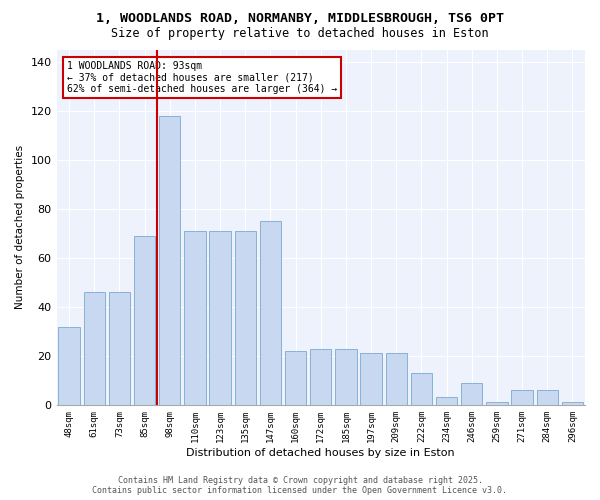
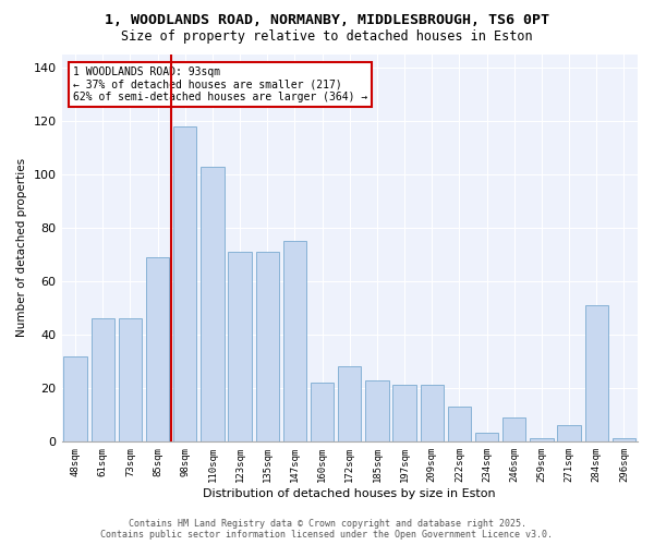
110sqm: 71 -> 103
172sqm: 23 -> 28
284sqm: 6 -> 51
